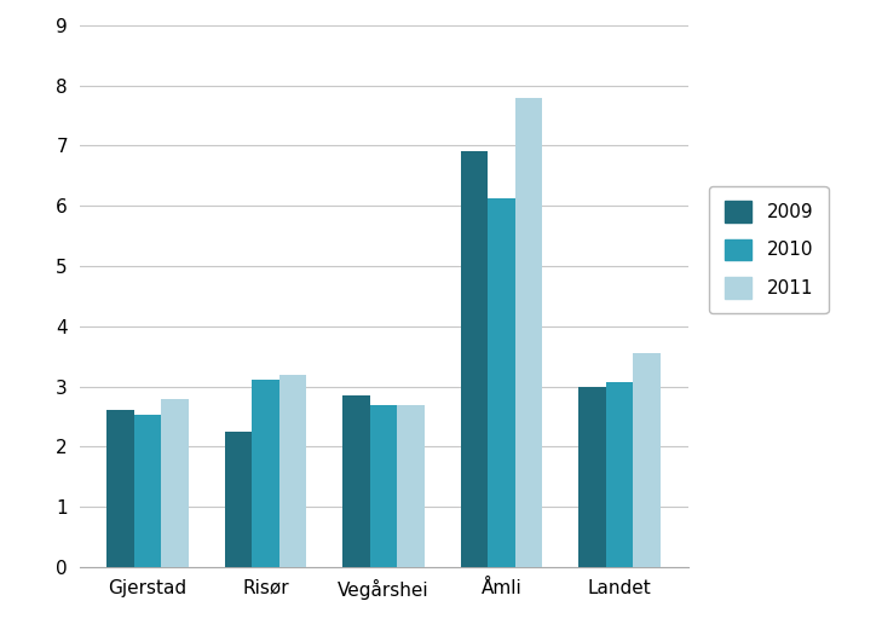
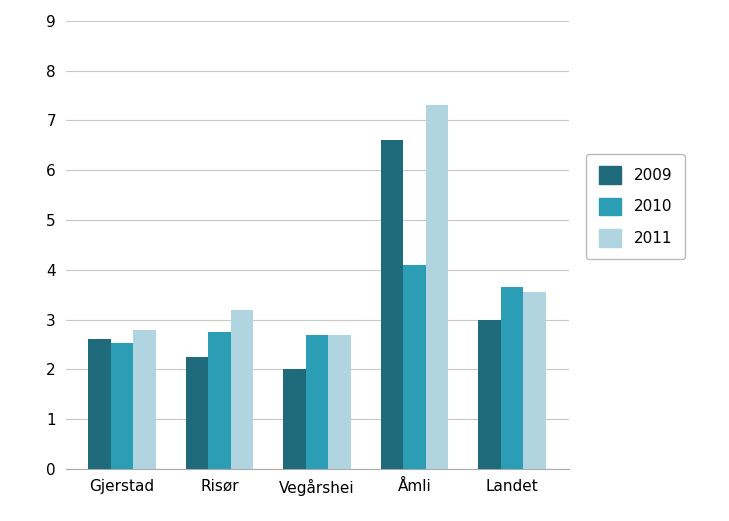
2010/Risør: 3.12 -> 2.75
2009/Vegårshei: 2.85 -> 2.00
2009/Åmli: 6.90 -> 6.60
2010/Åmli: 6.12 -> 4.10
2011/Åmli: 7.80 -> 7.30
2010/Landet: 3.08 -> 3.65
